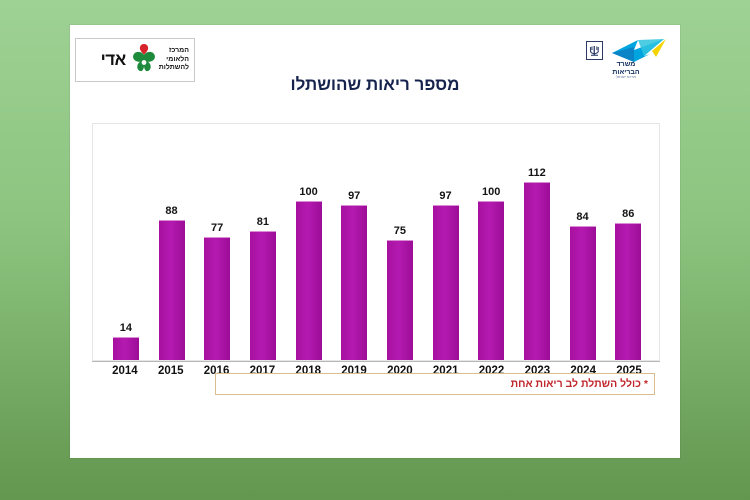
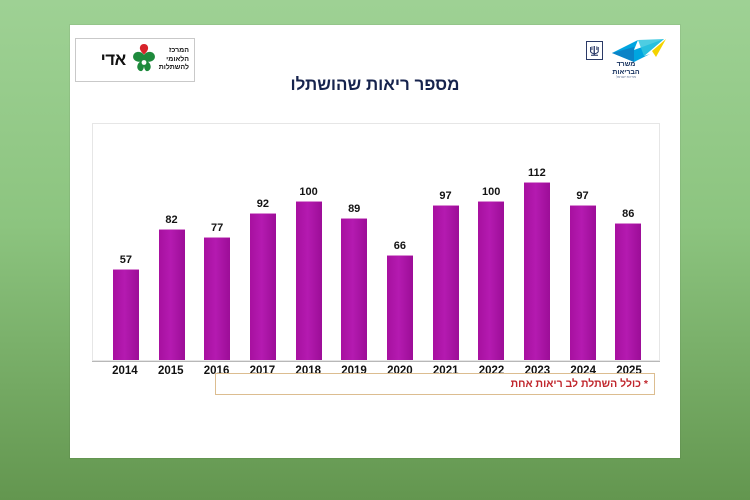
2014: 14 -> 57
2015: 88 -> 82
2017: 81 -> 92
2019: 97 -> 89
2020: 75 -> 66
2024: 84 -> 97
